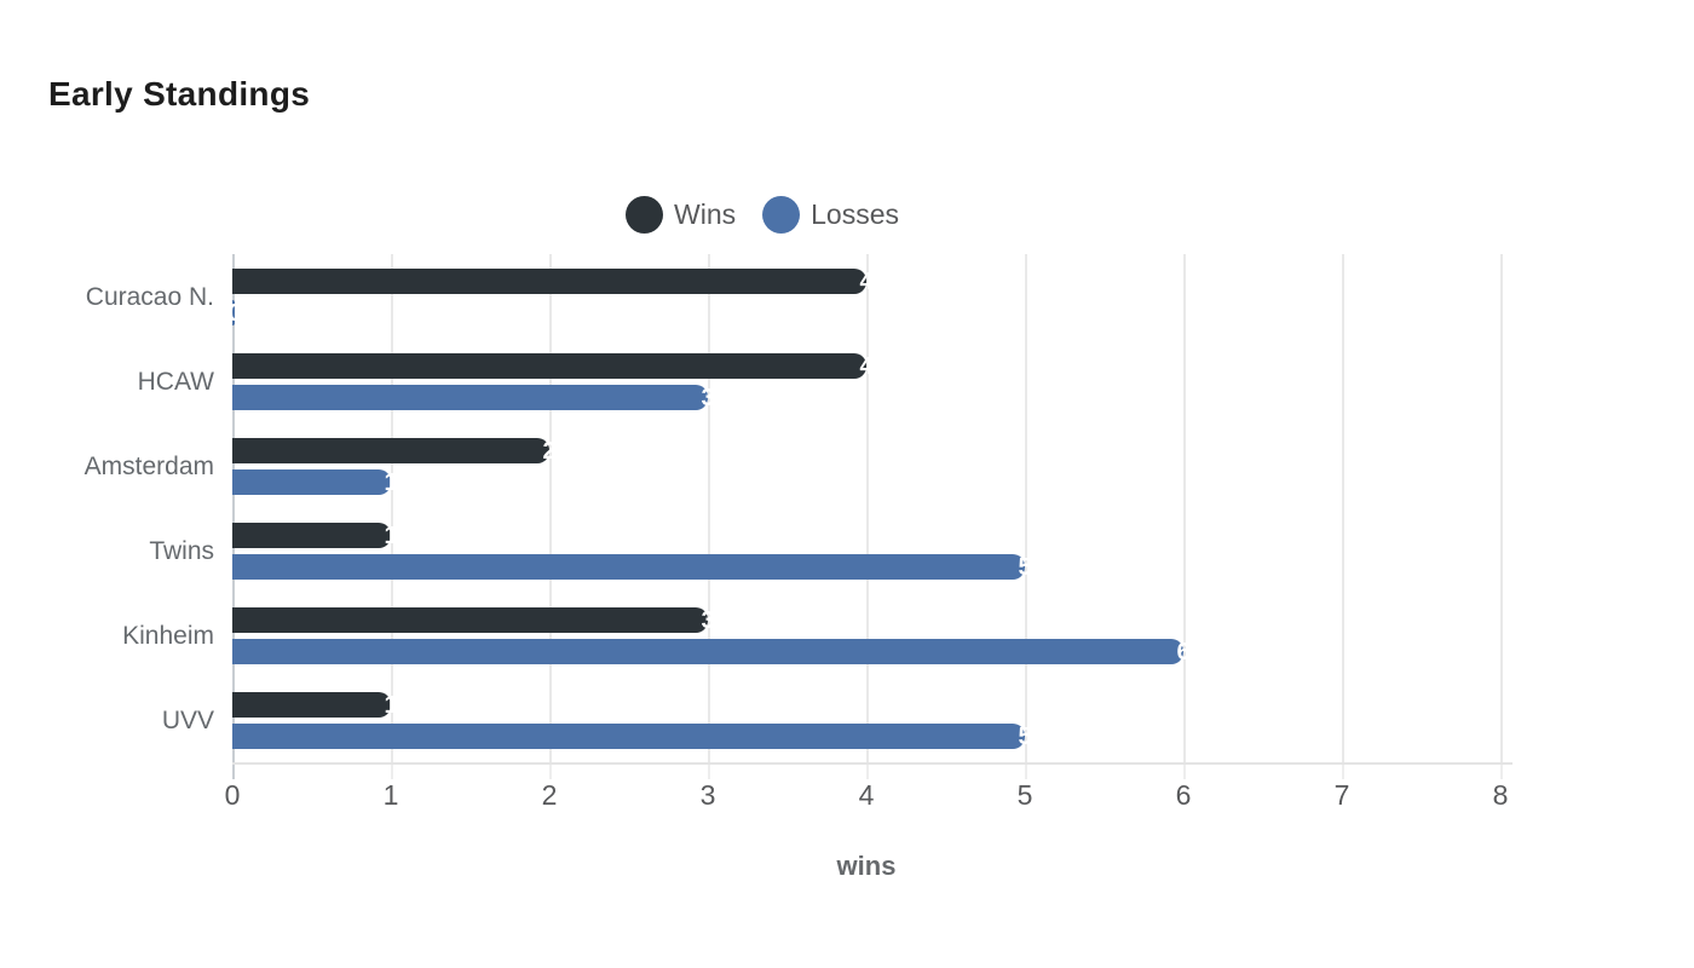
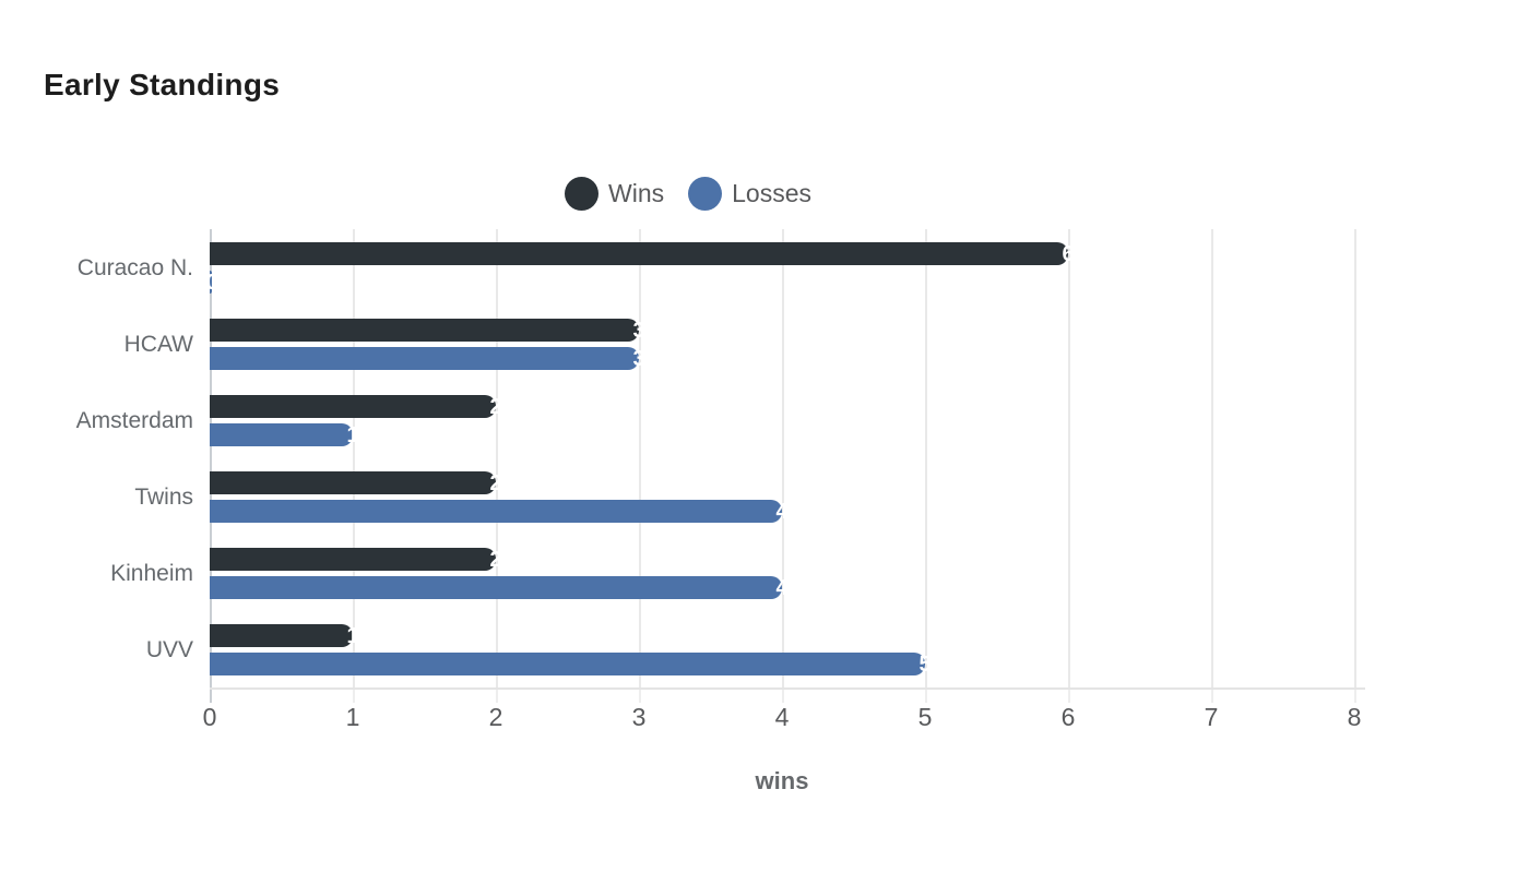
Wins/Curacao N.: 4 -> 6
Wins/HCAW: 4 -> 3
Wins/Twins: 1 -> 2
Losses/Twins: 5 -> 4
Wins/Kinheim: 3 -> 2
Losses/Kinheim: 6 -> 4
